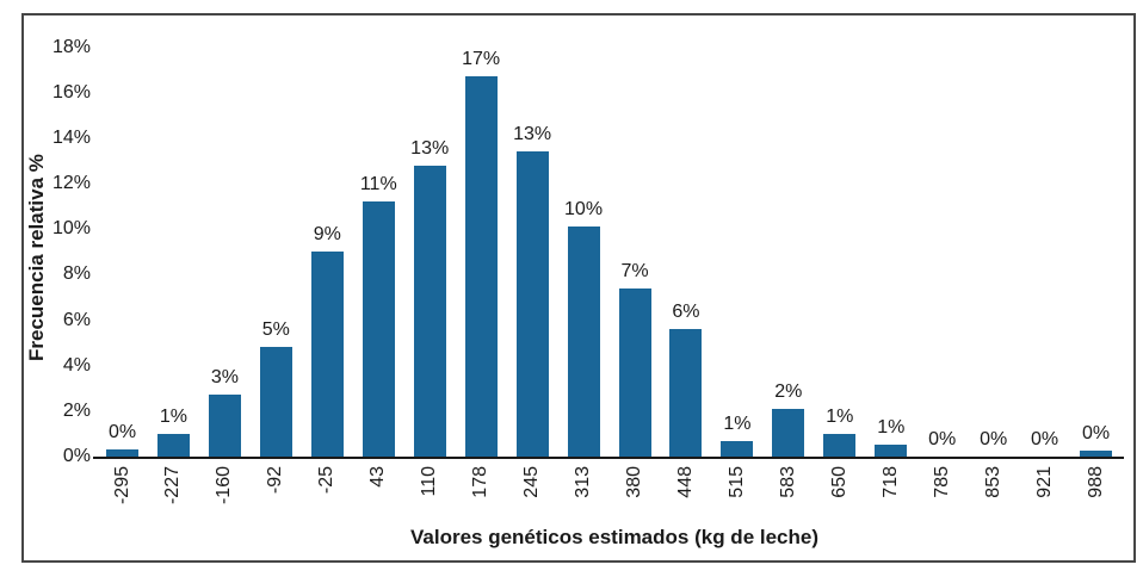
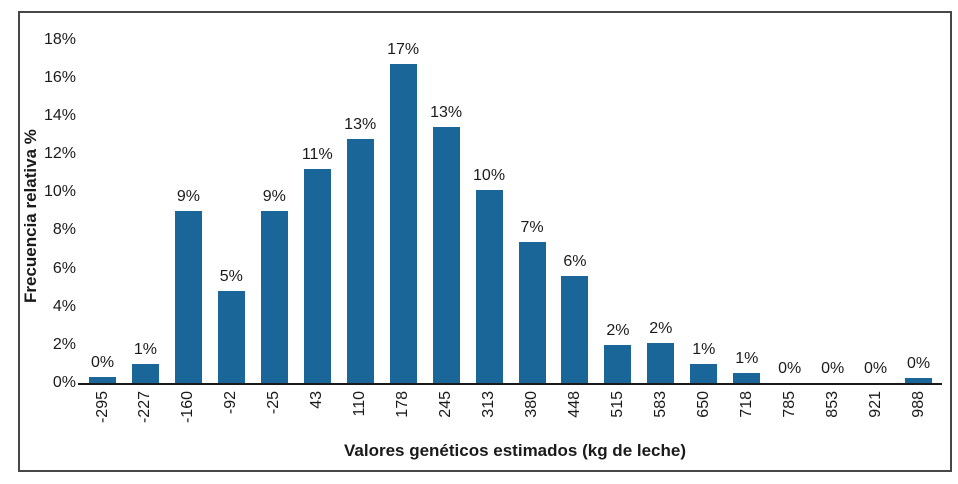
-160: 3% -> 9%
515: 1% -> 2%
